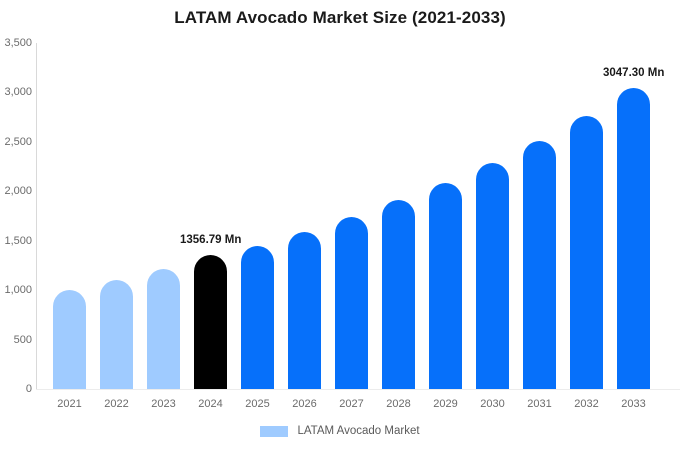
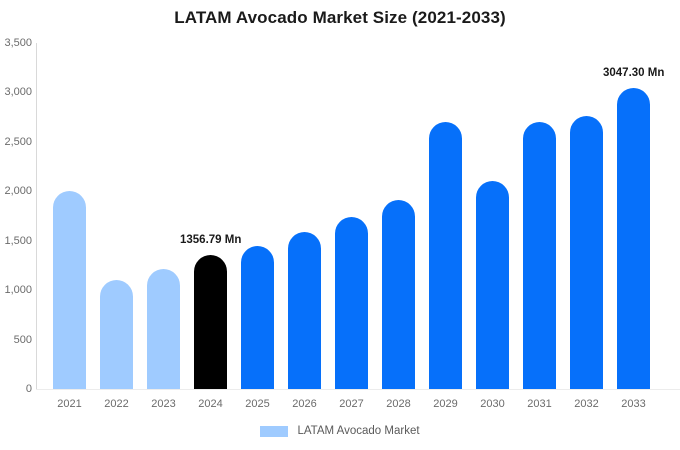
2021: 1000 -> 2000
2029: 2100 -> 2700
2030: 2300 -> 2100
2031: 2500 -> 2700
